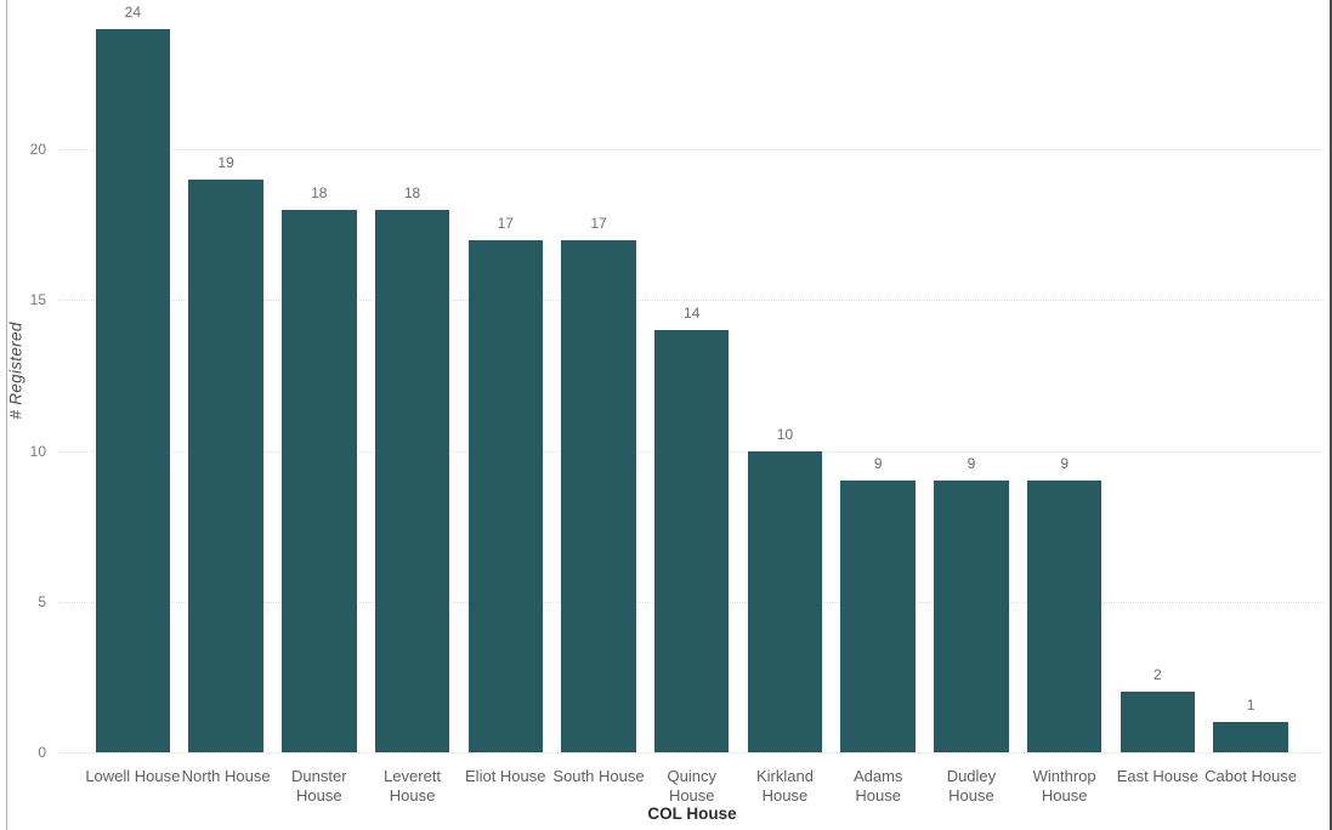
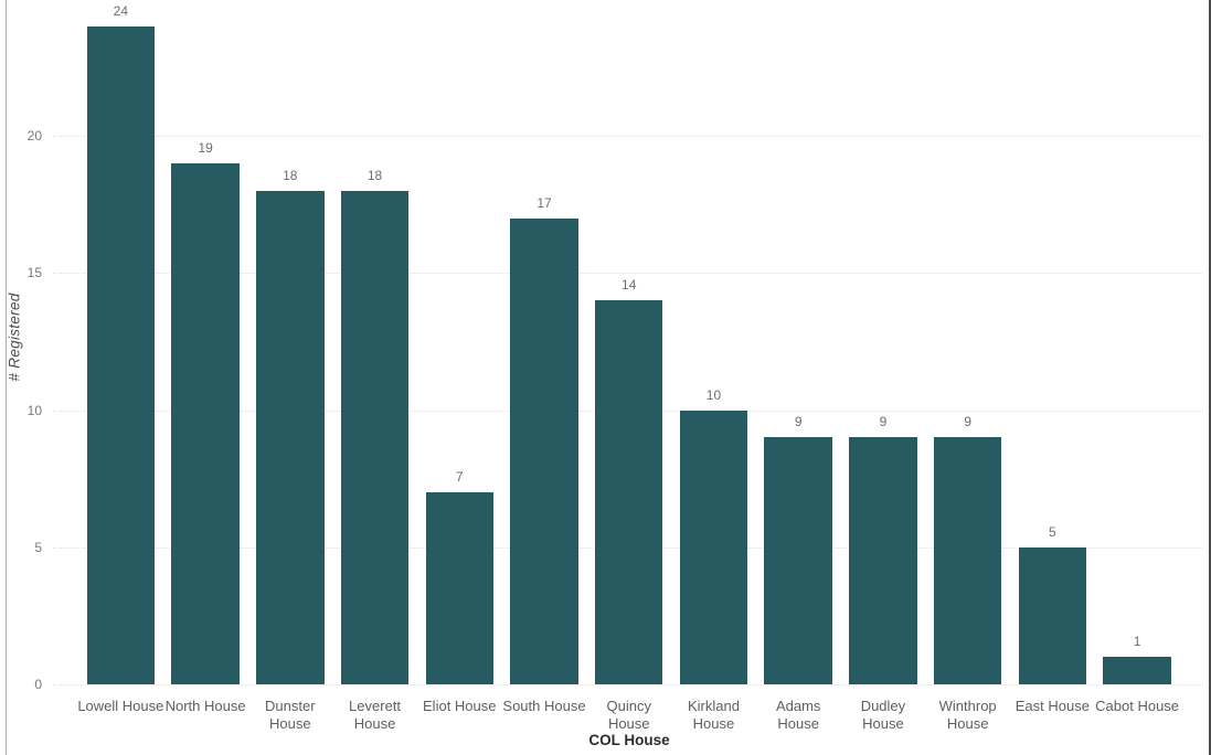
Eliot House: 17 -> 7
East House: 2 -> 5
